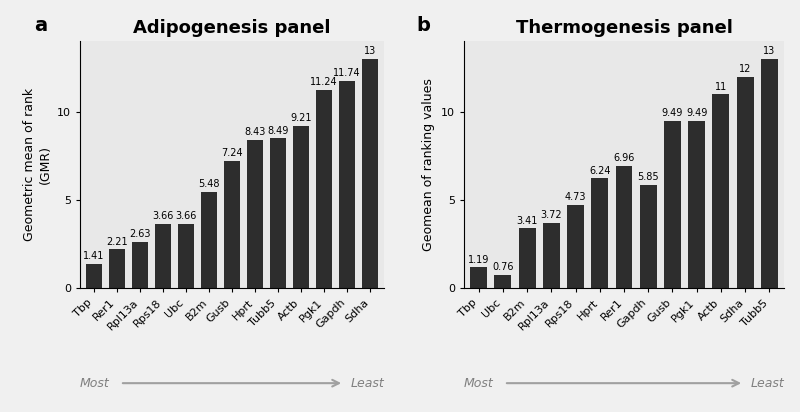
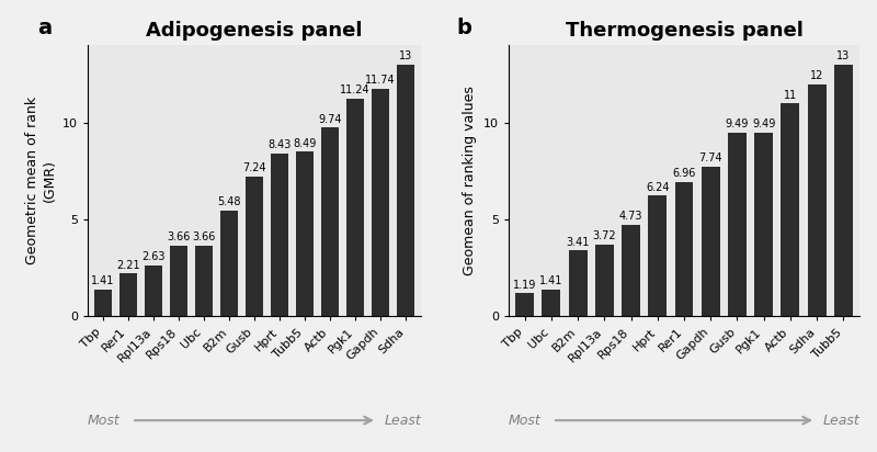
Adipogenesis panel/Actb: 9.21 -> 9.74
Thermogenesis panel/Ubc: 0.76 -> 1.41
Thermogenesis panel/Gapdh: 5.85 -> 7.74
